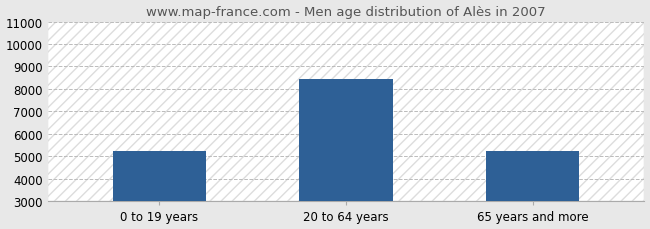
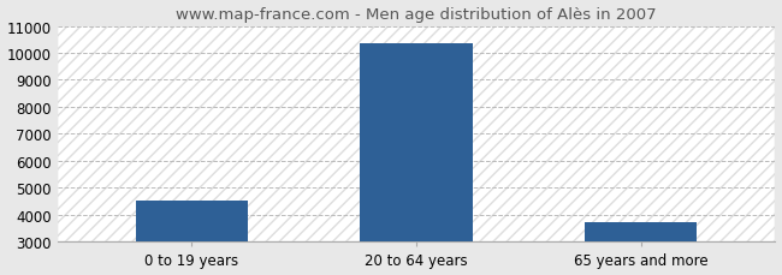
0 to 19 years: 5250 -> 4550
20 to 64 years: 8450 -> 10350
65 years and more: 5250 -> 3720
